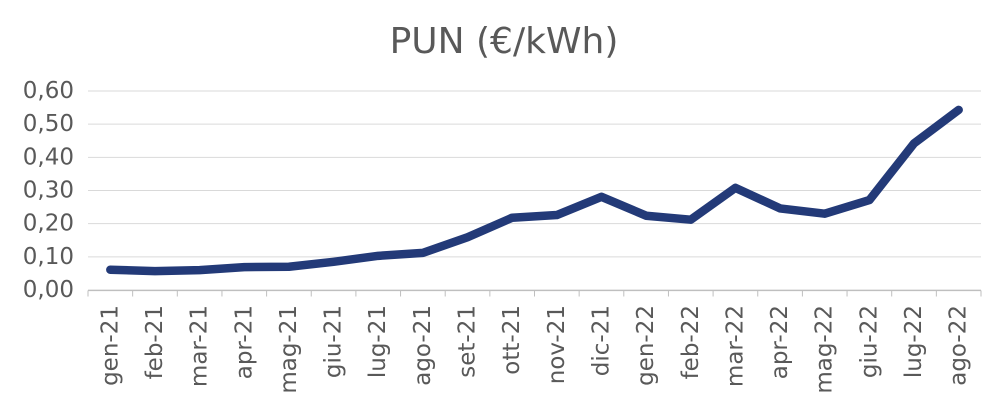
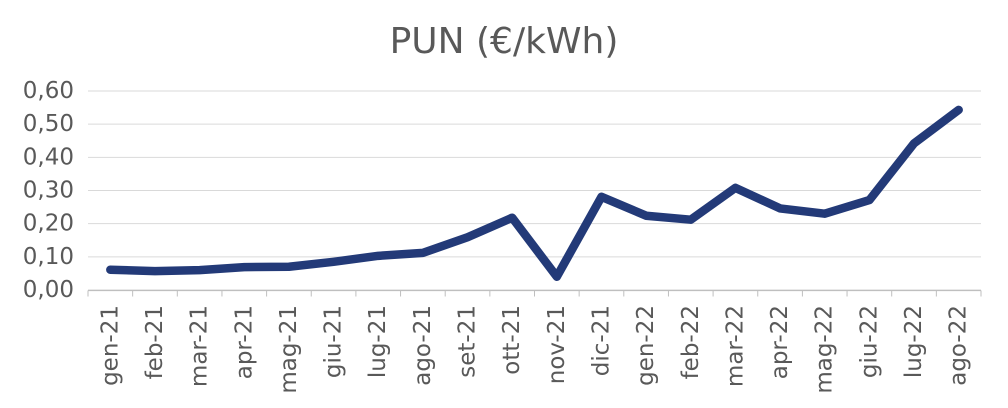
nov-21: 0,23 -> 0,04
